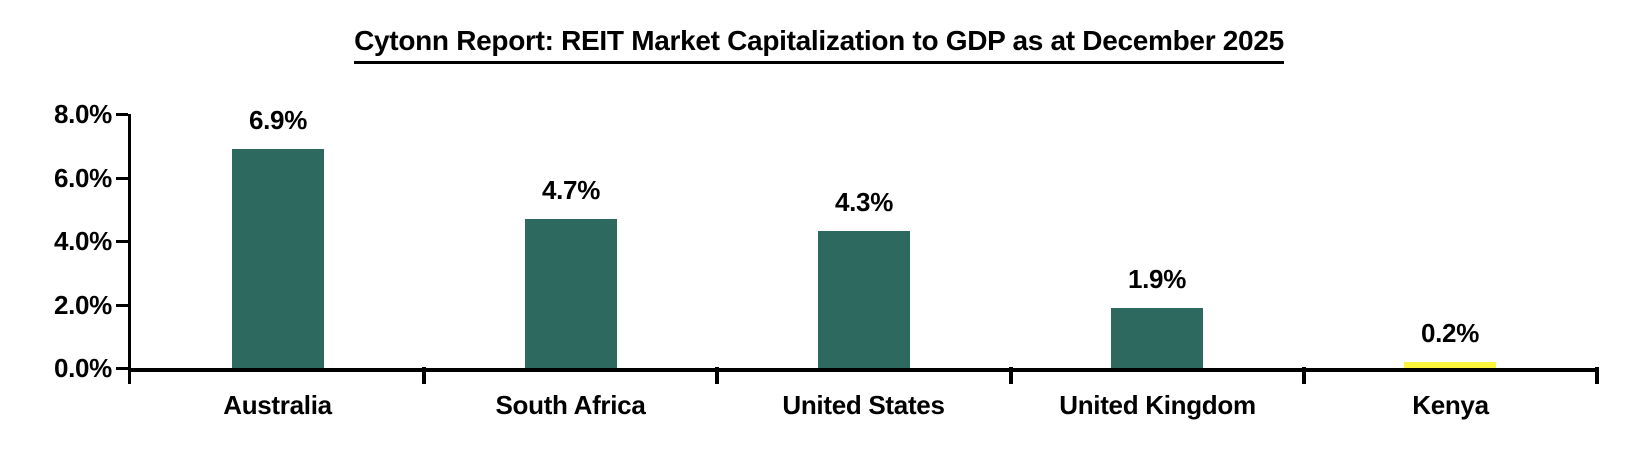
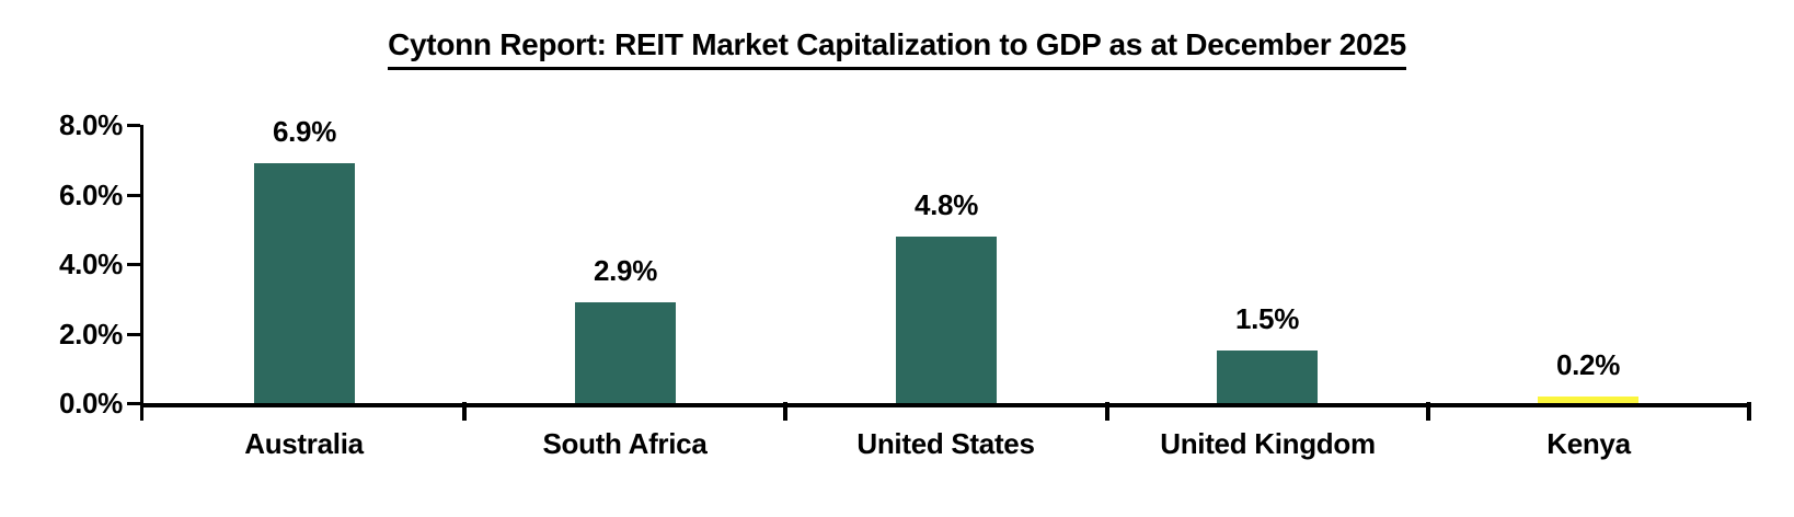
South Africa: 4.7% -> 2.9%
United States: 4.3% -> 4.8%
United Kingdom: 1.9% -> 1.5%
